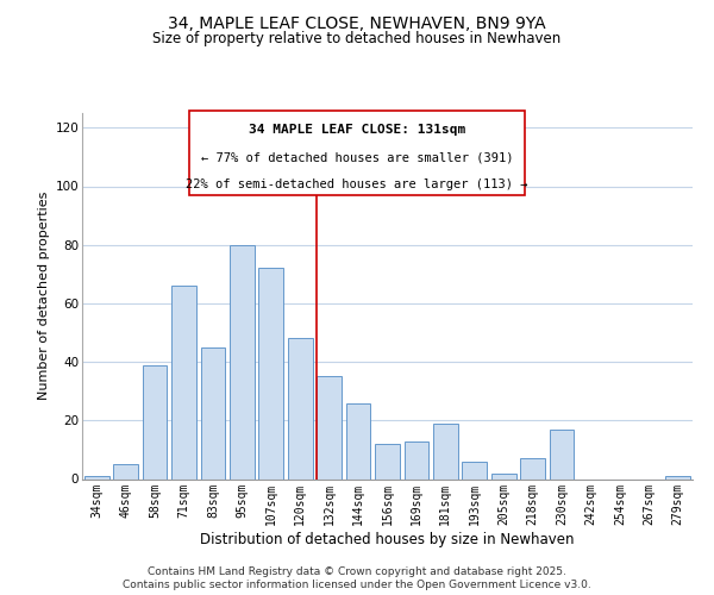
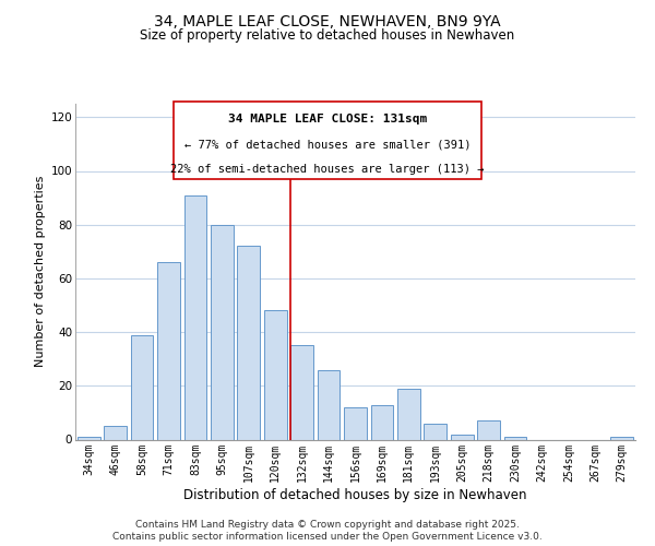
83sqm: 45 -> 91
230sqm: 17 -> 1
